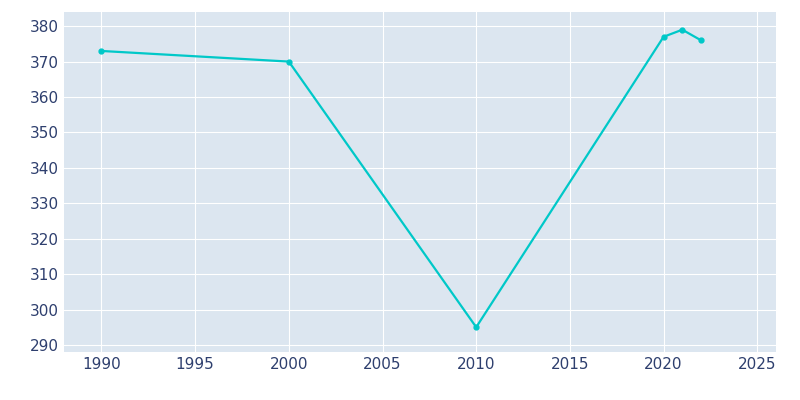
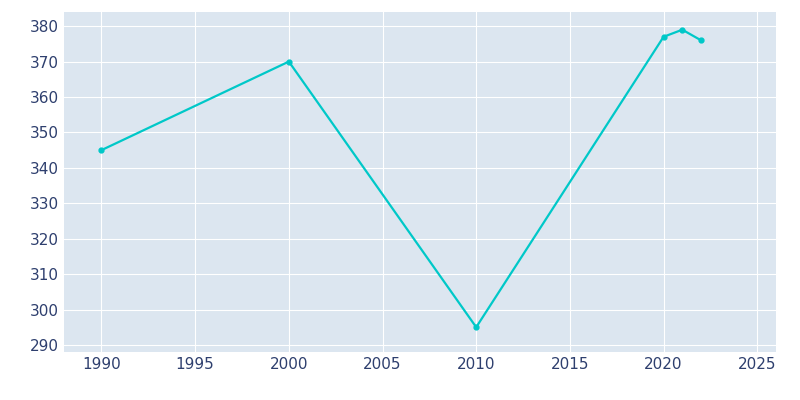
1990: 373 -> 345
